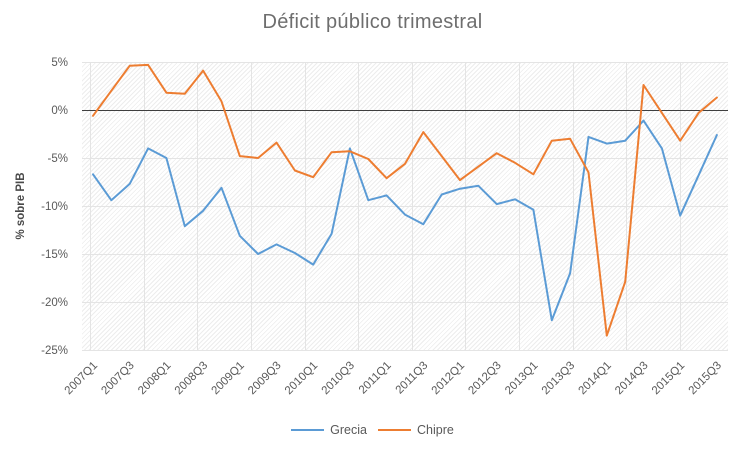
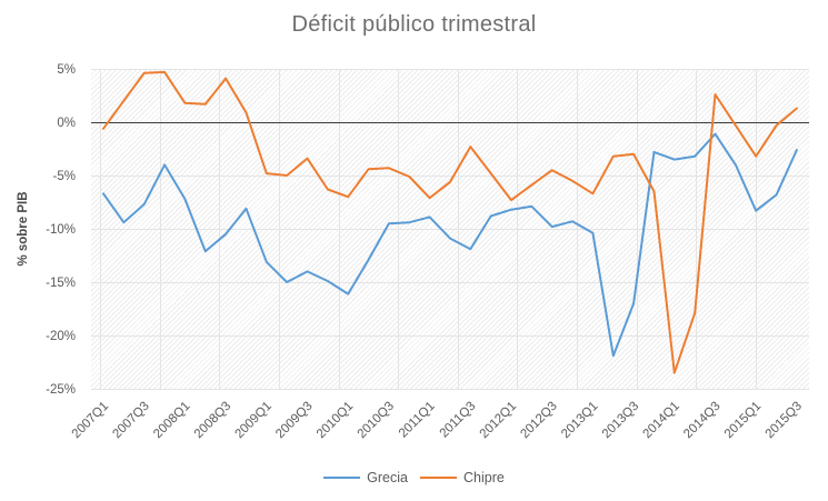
Grecia/2008Q1: -5% -> -7%
Grecia/2010Q3: -4% -> -10%
Grecia/2015Q1: -11% -> -8%
